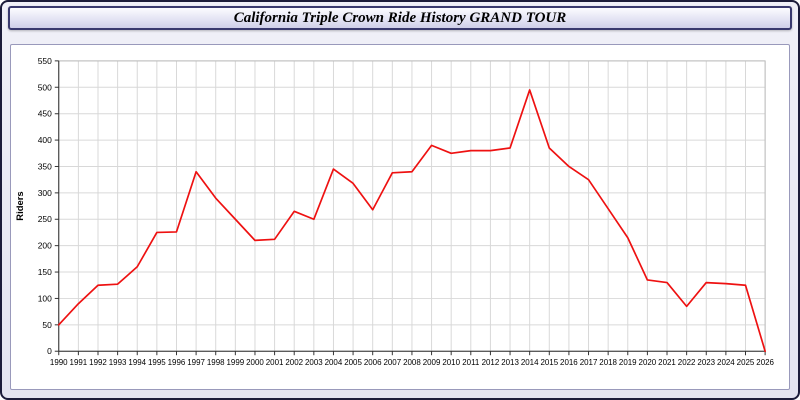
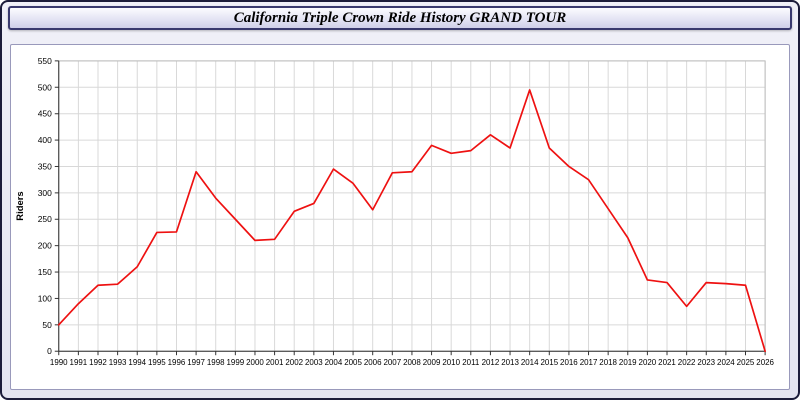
2003: 250 -> 280
2012: 380 -> 410
